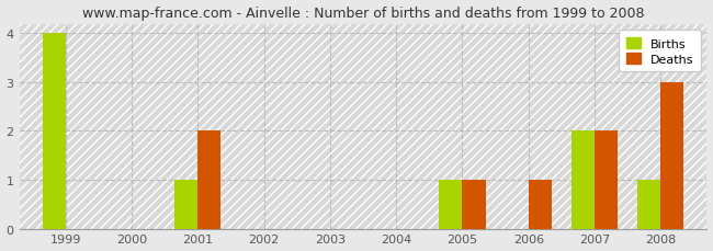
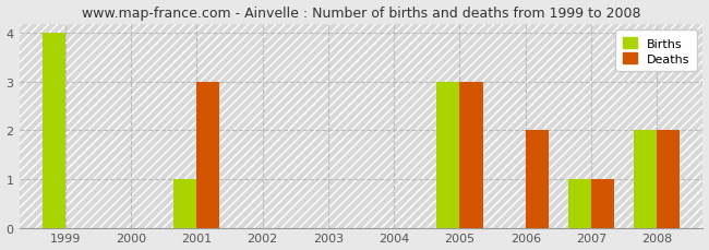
Deaths/2001: 2 -> 3
Births/2005: 1 -> 3
Deaths/2005: 1 -> 3
Deaths/2006: 1 -> 2
Births/2007: 2 -> 1
Deaths/2007: 2 -> 1
Births/2008: 1 -> 2
Deaths/2008: 3 -> 2
